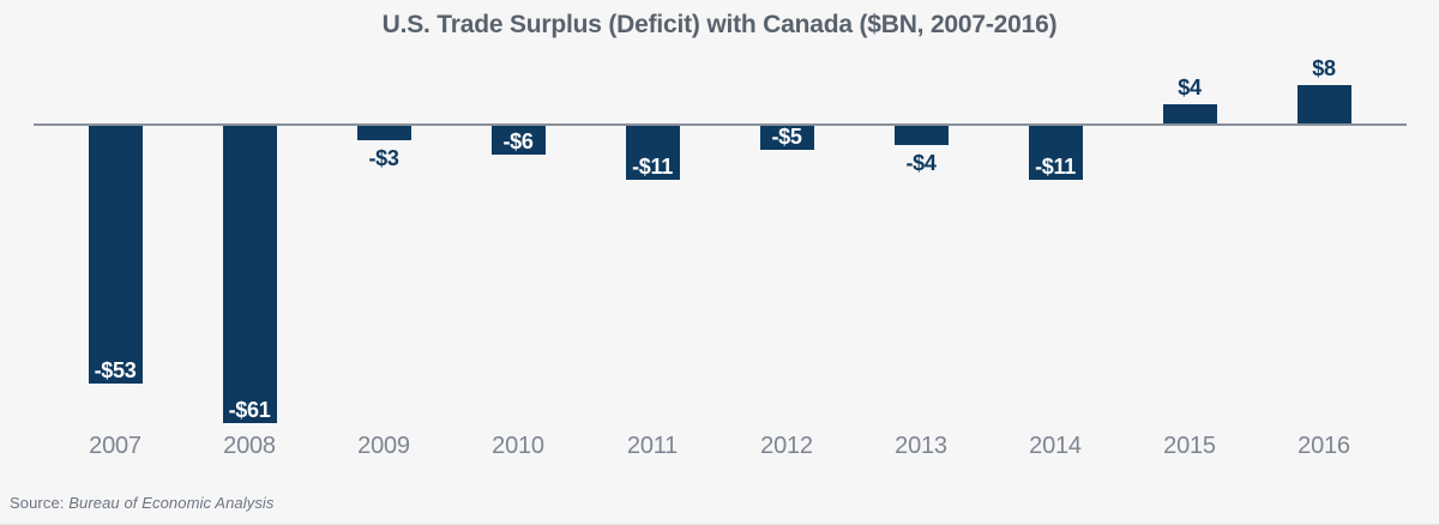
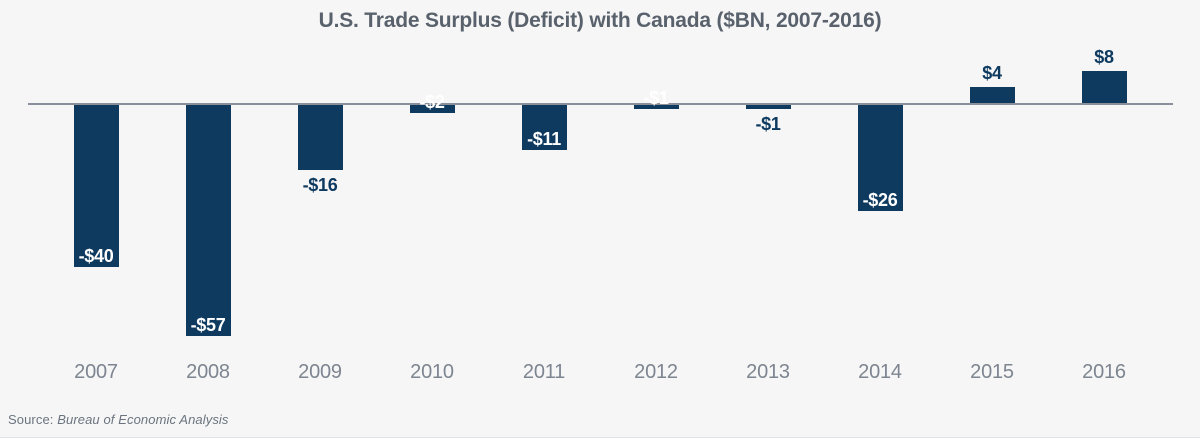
2007: -$53 -> -$40
2008: -$61 -> -$57
2009: -$3 -> -$16
2010: -$6 -> -$2
2012: -$5 -> -$1
2013: -$4 -> -$1
2014: -$11 -> -$26
